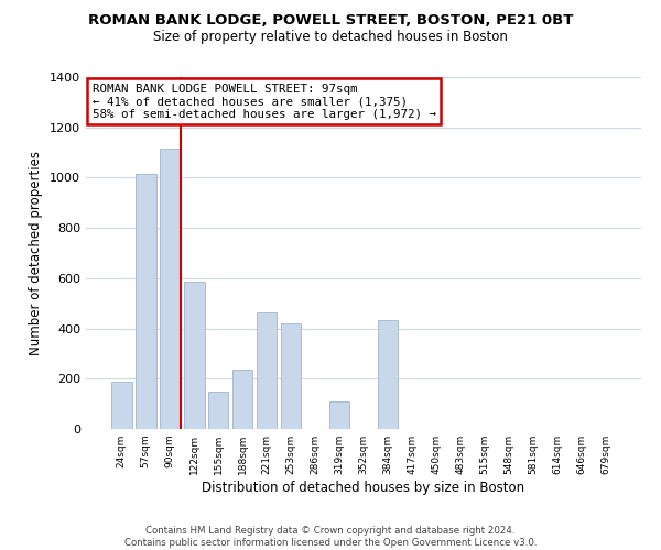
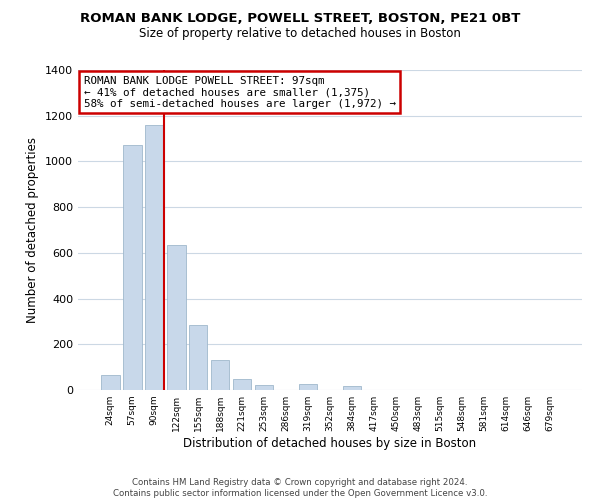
24sqm: 190 -> 65
57sqm: 1015 -> 1070
90sqm: 1115 -> 1160
122sqm: 585 -> 635
155sqm: 150 -> 285
188sqm: 235 -> 130
221sqm: 465 -> 48
253sqm: 420 -> 20
319sqm: 110 -> 25
384sqm: 435 -> 18
